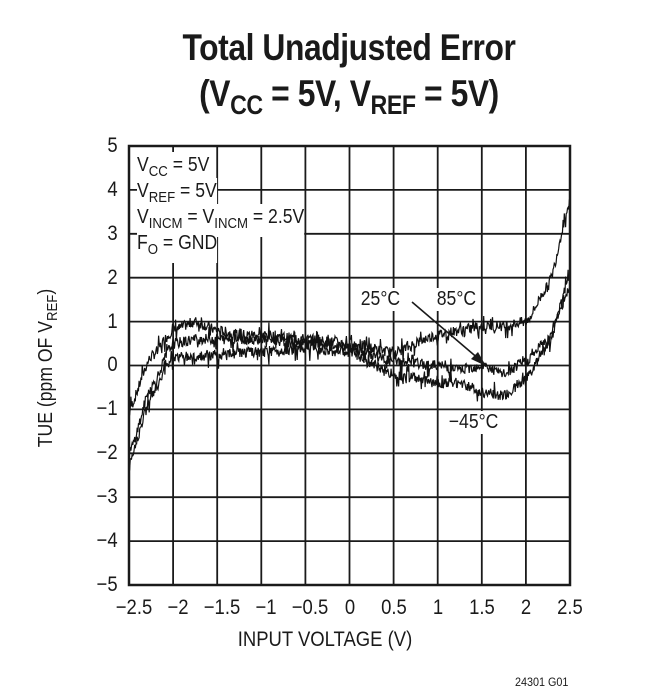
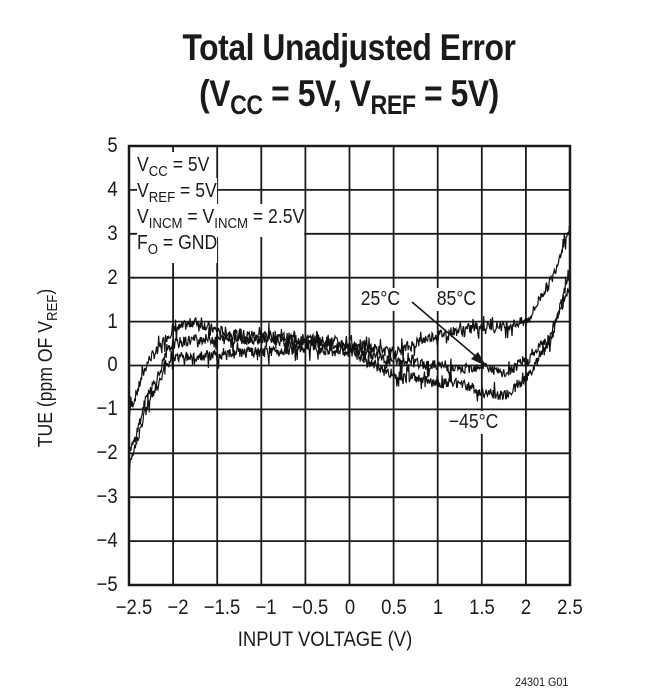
85°C/2.5: 3.7 -> 3.1
